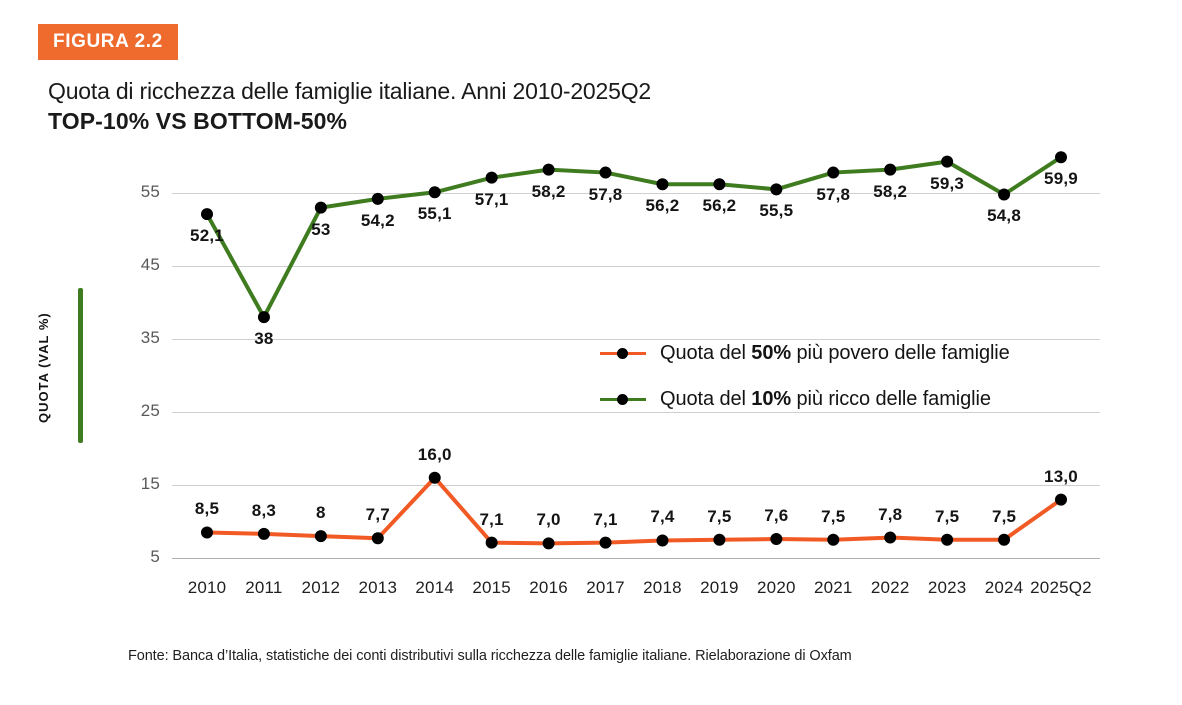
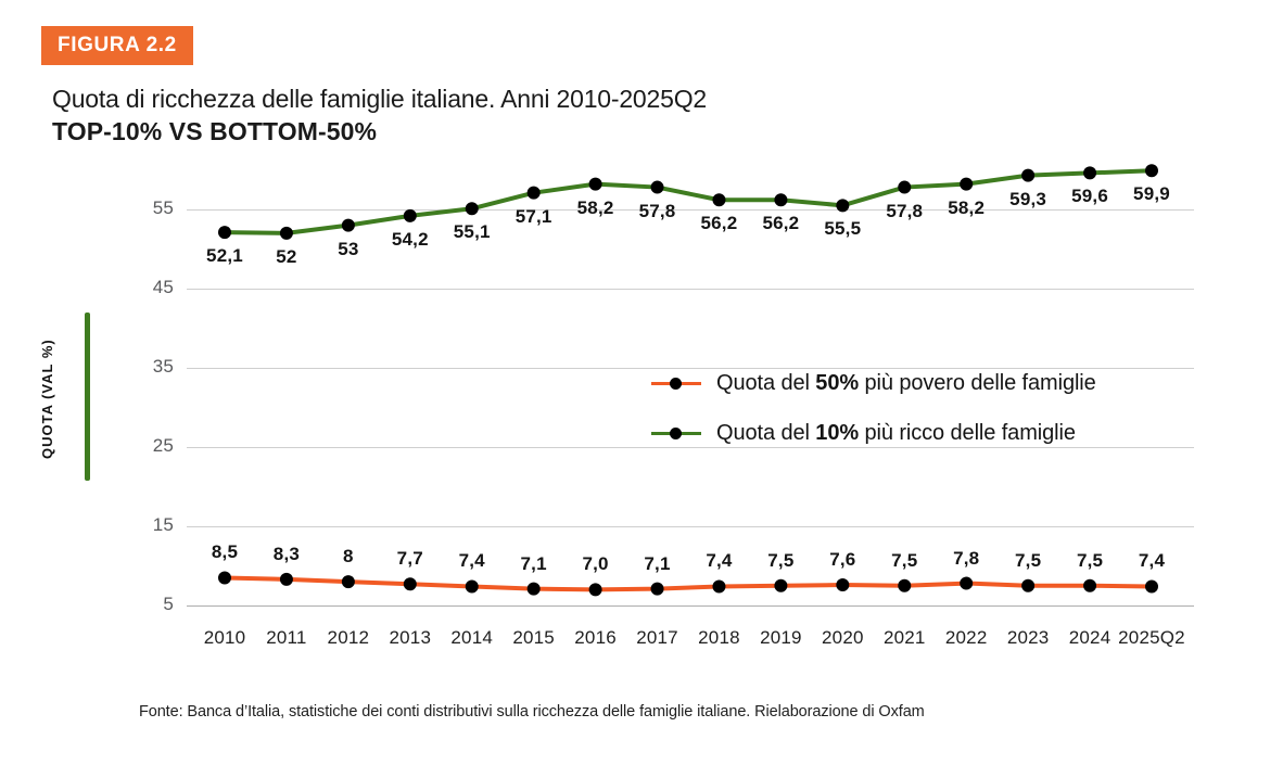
Quota del 10% più ricco delle famiglie/2011: 38 -> 52
Quota del 50% più povero delle famiglie/2014: 16,0 -> 7,4
Quota del 10% più ricco delle famiglie/2024: 54,8 -> 59,6
Quota del 50% più povero delle famiglie/2025Q2: 13,0 -> 7,4
